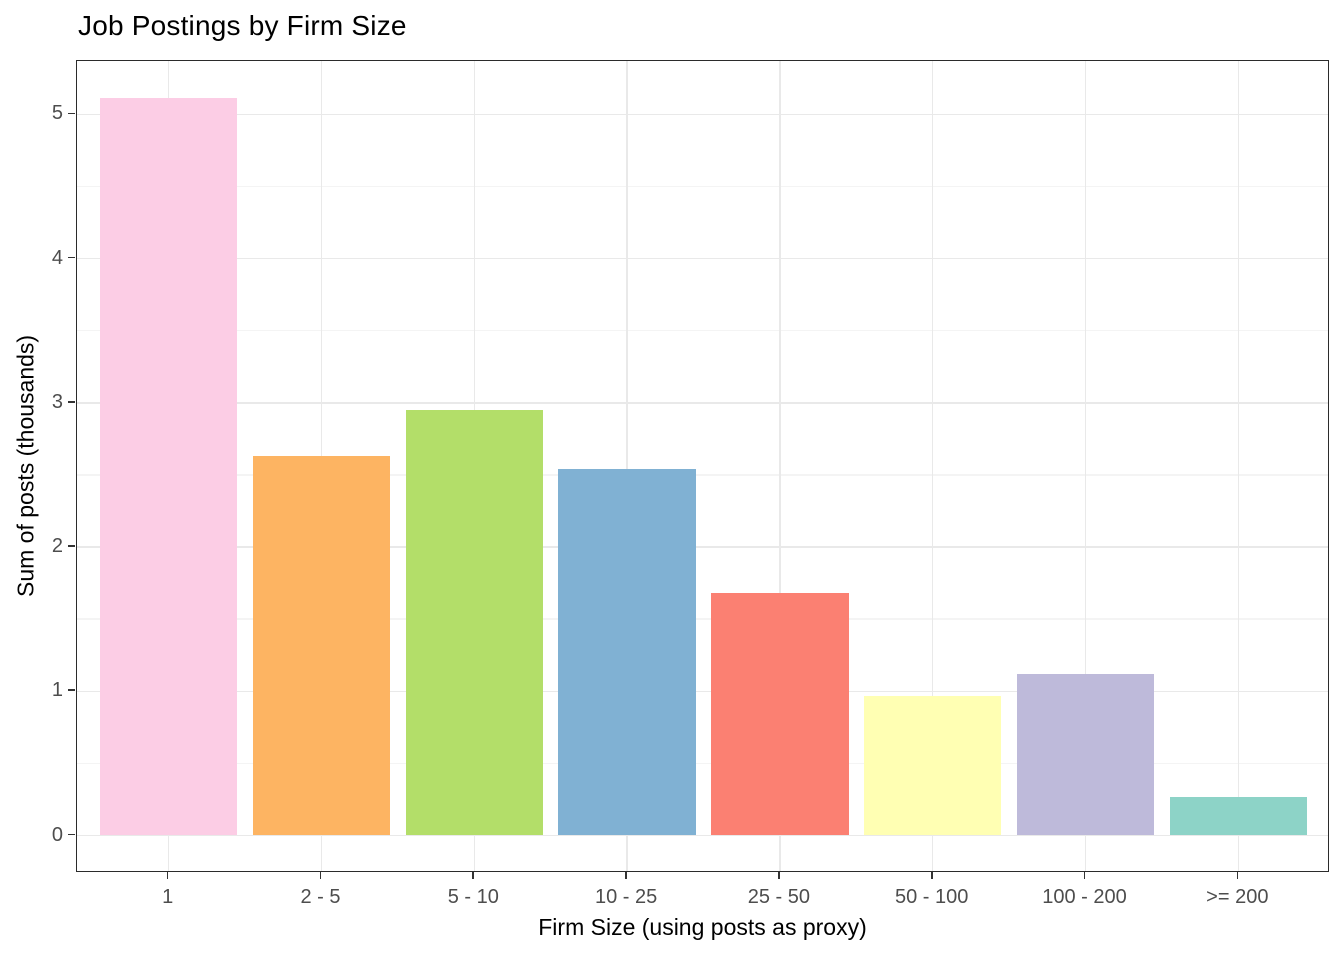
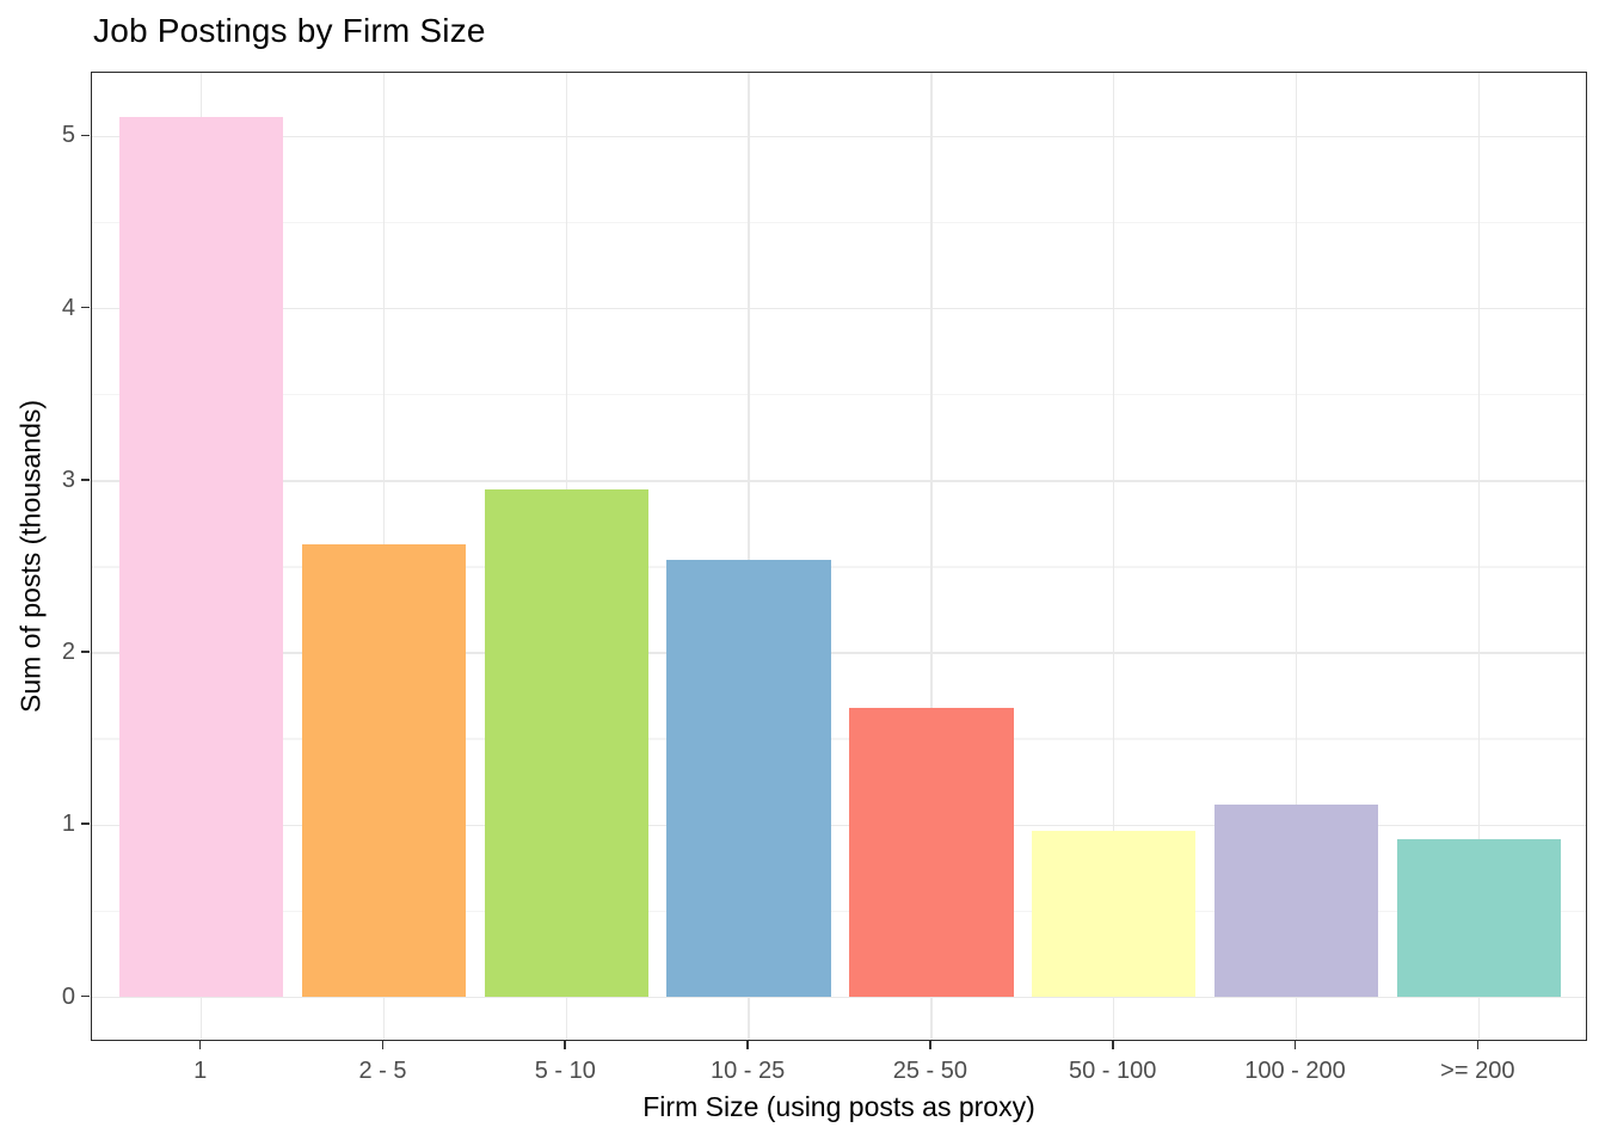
>= 200: 0.27 -> 0.92
